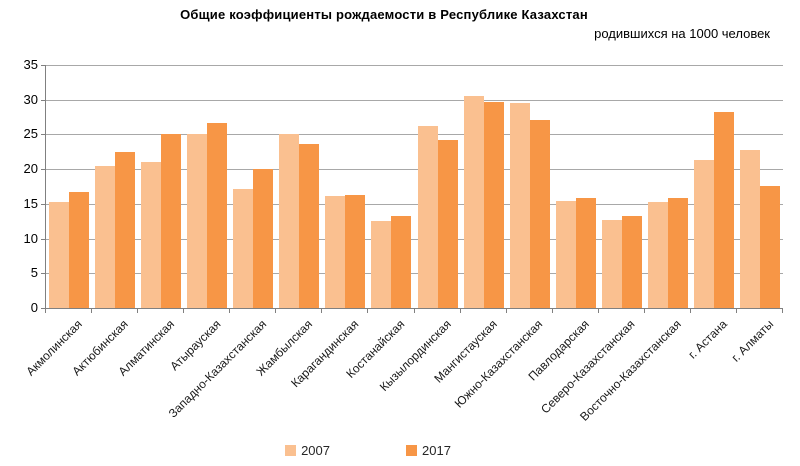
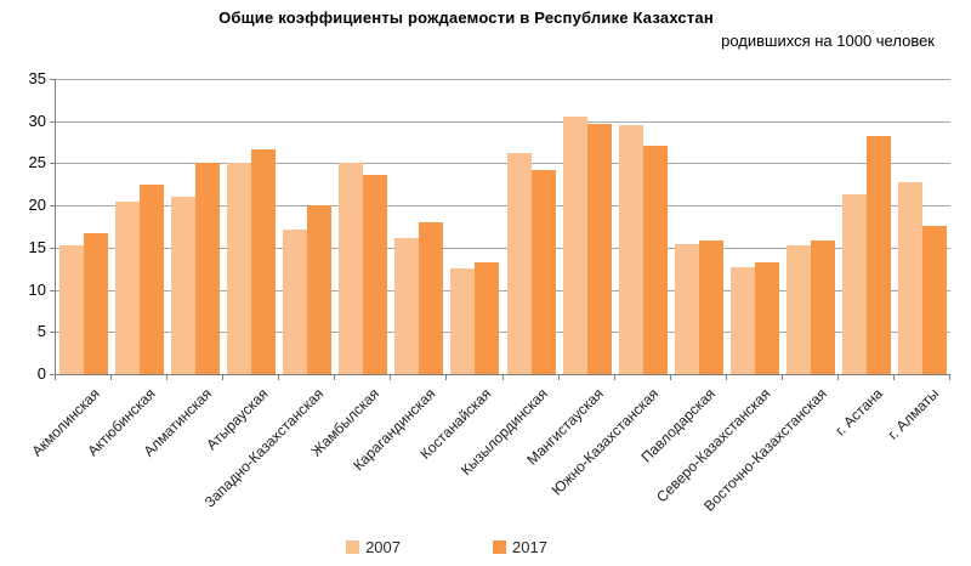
2017/Карагандинская: 16 -> 18
